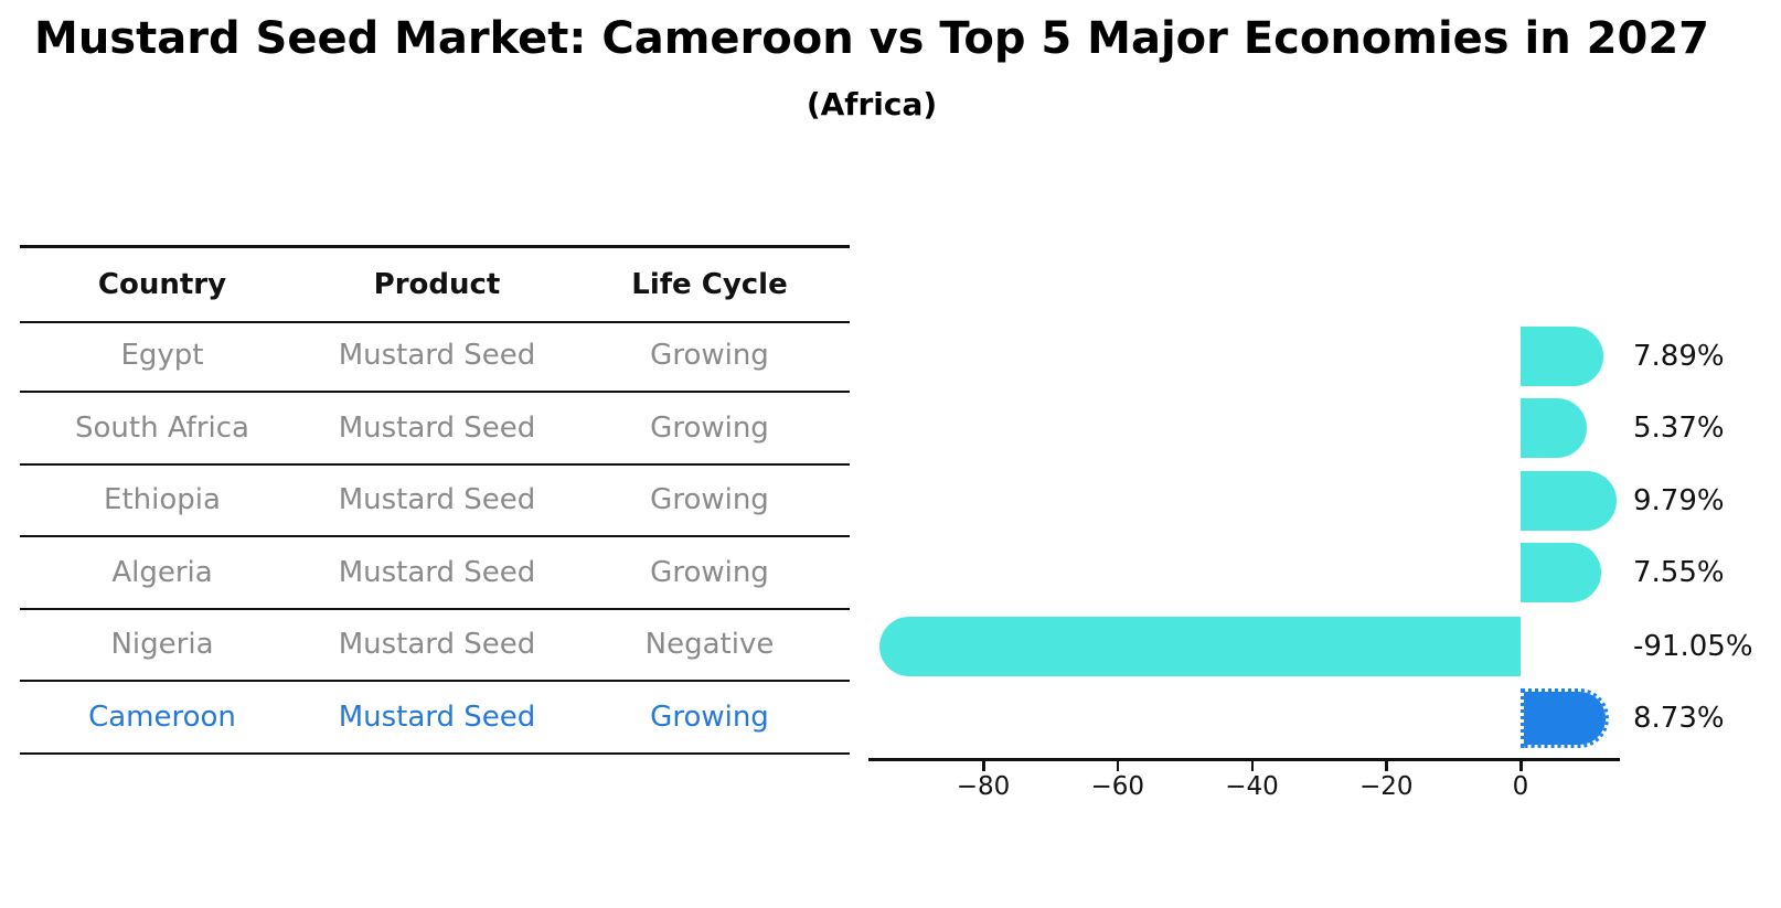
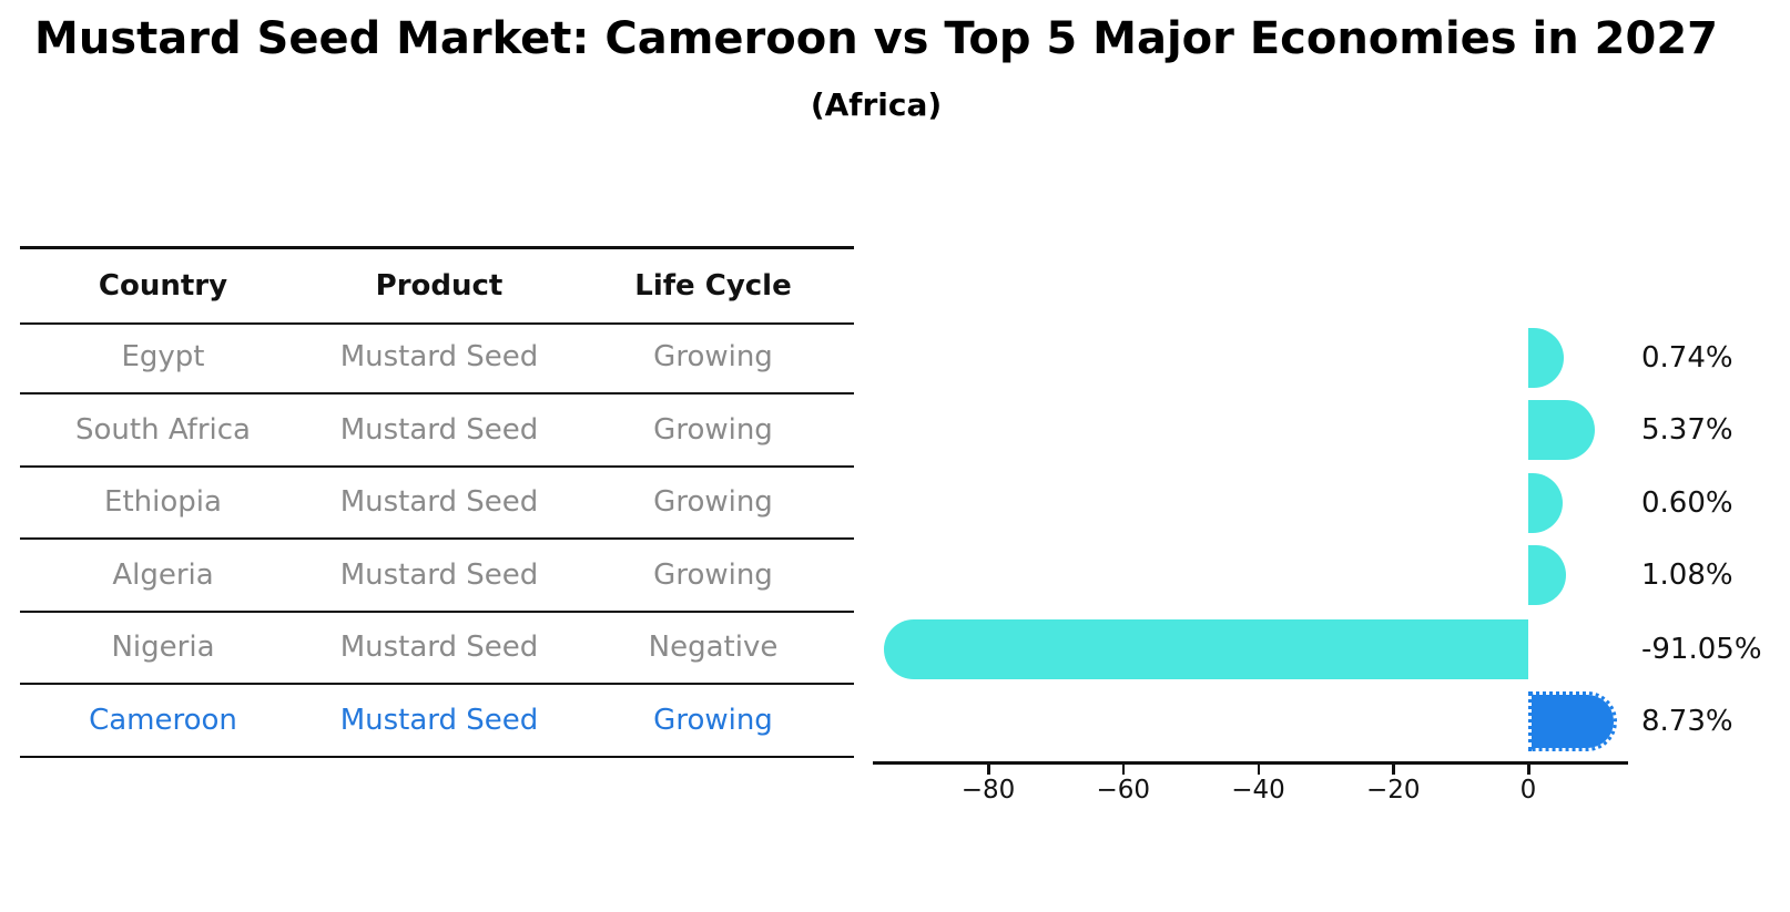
Egypt: 7.89% -> 0.74%
Ethiopia: 9.79% -> 0.60%
Algeria: 7.55% -> 1.08%
